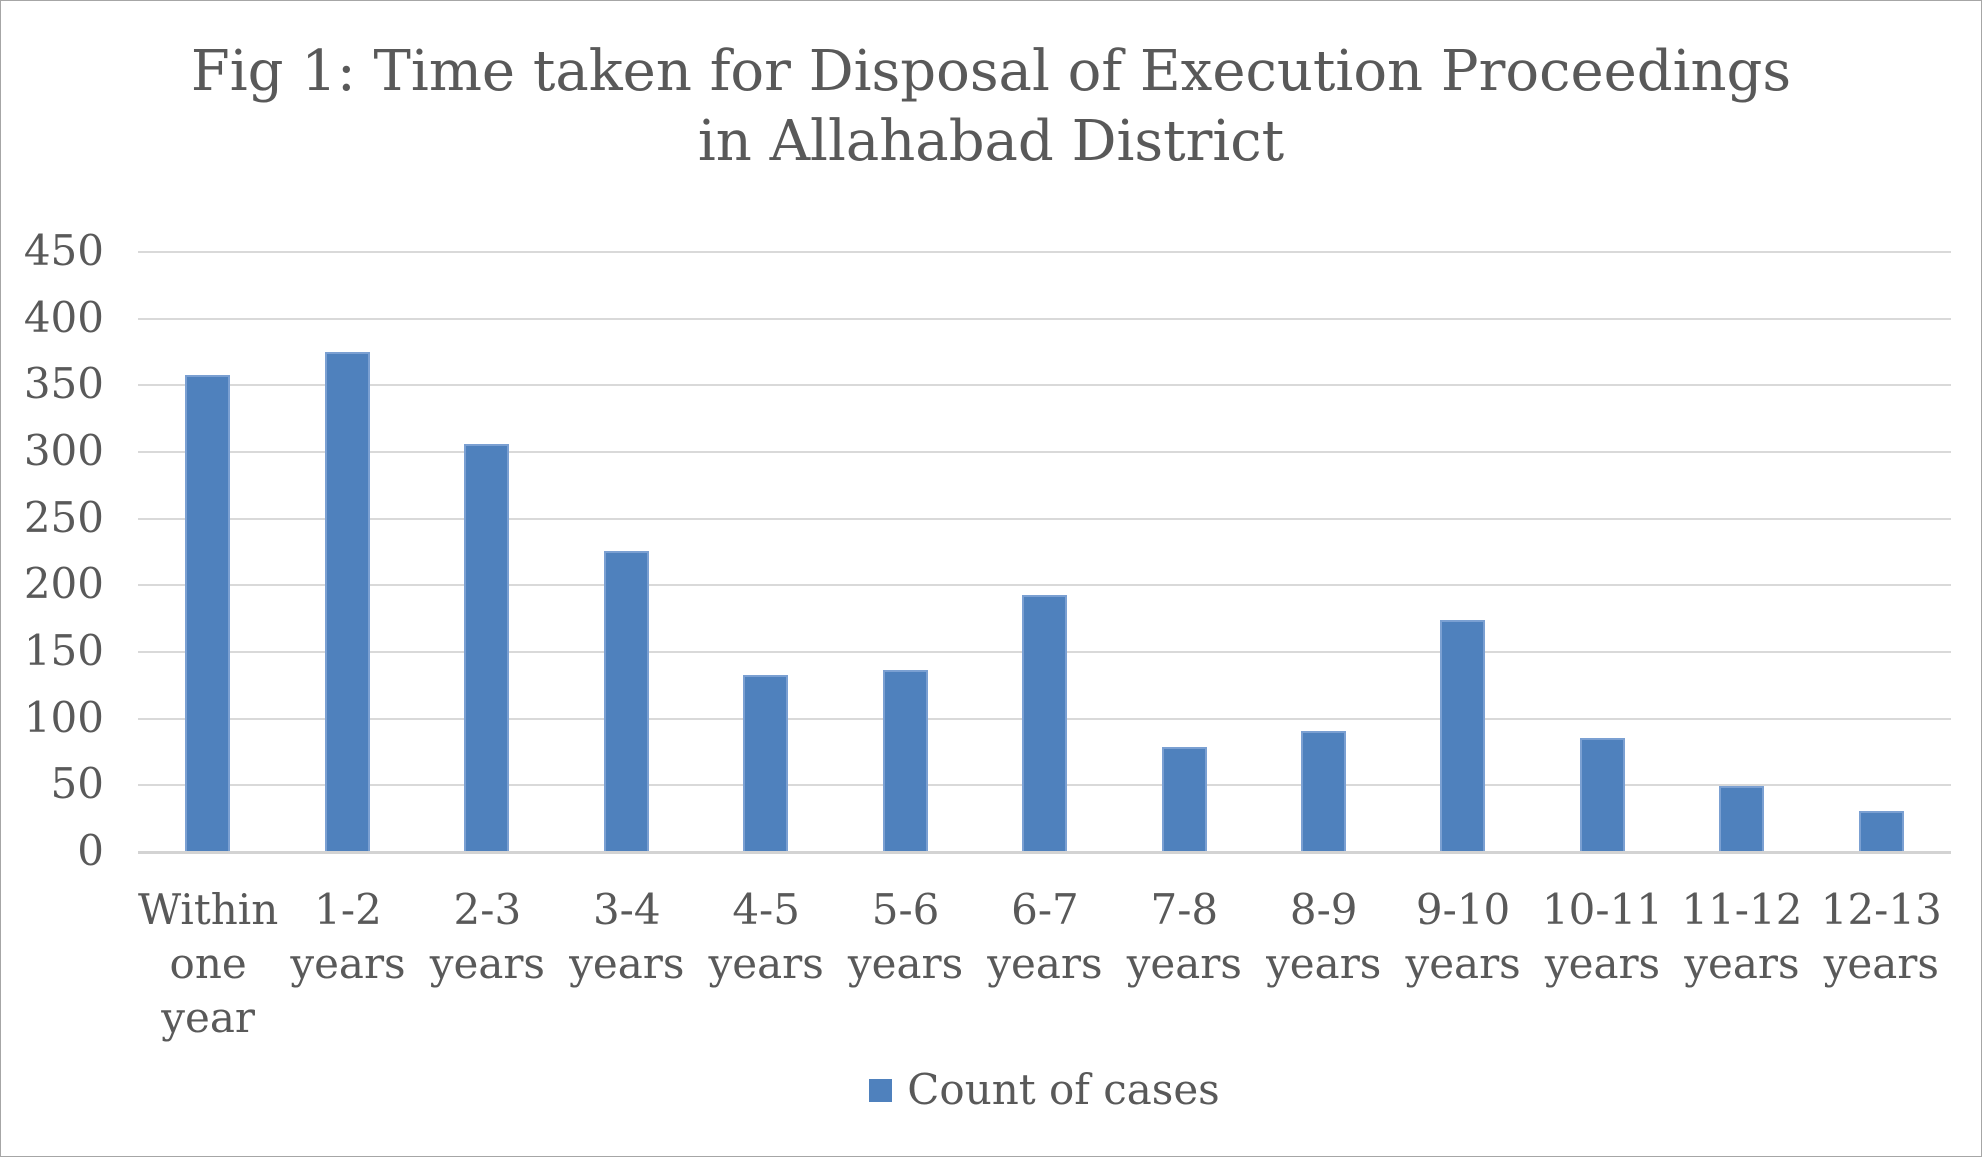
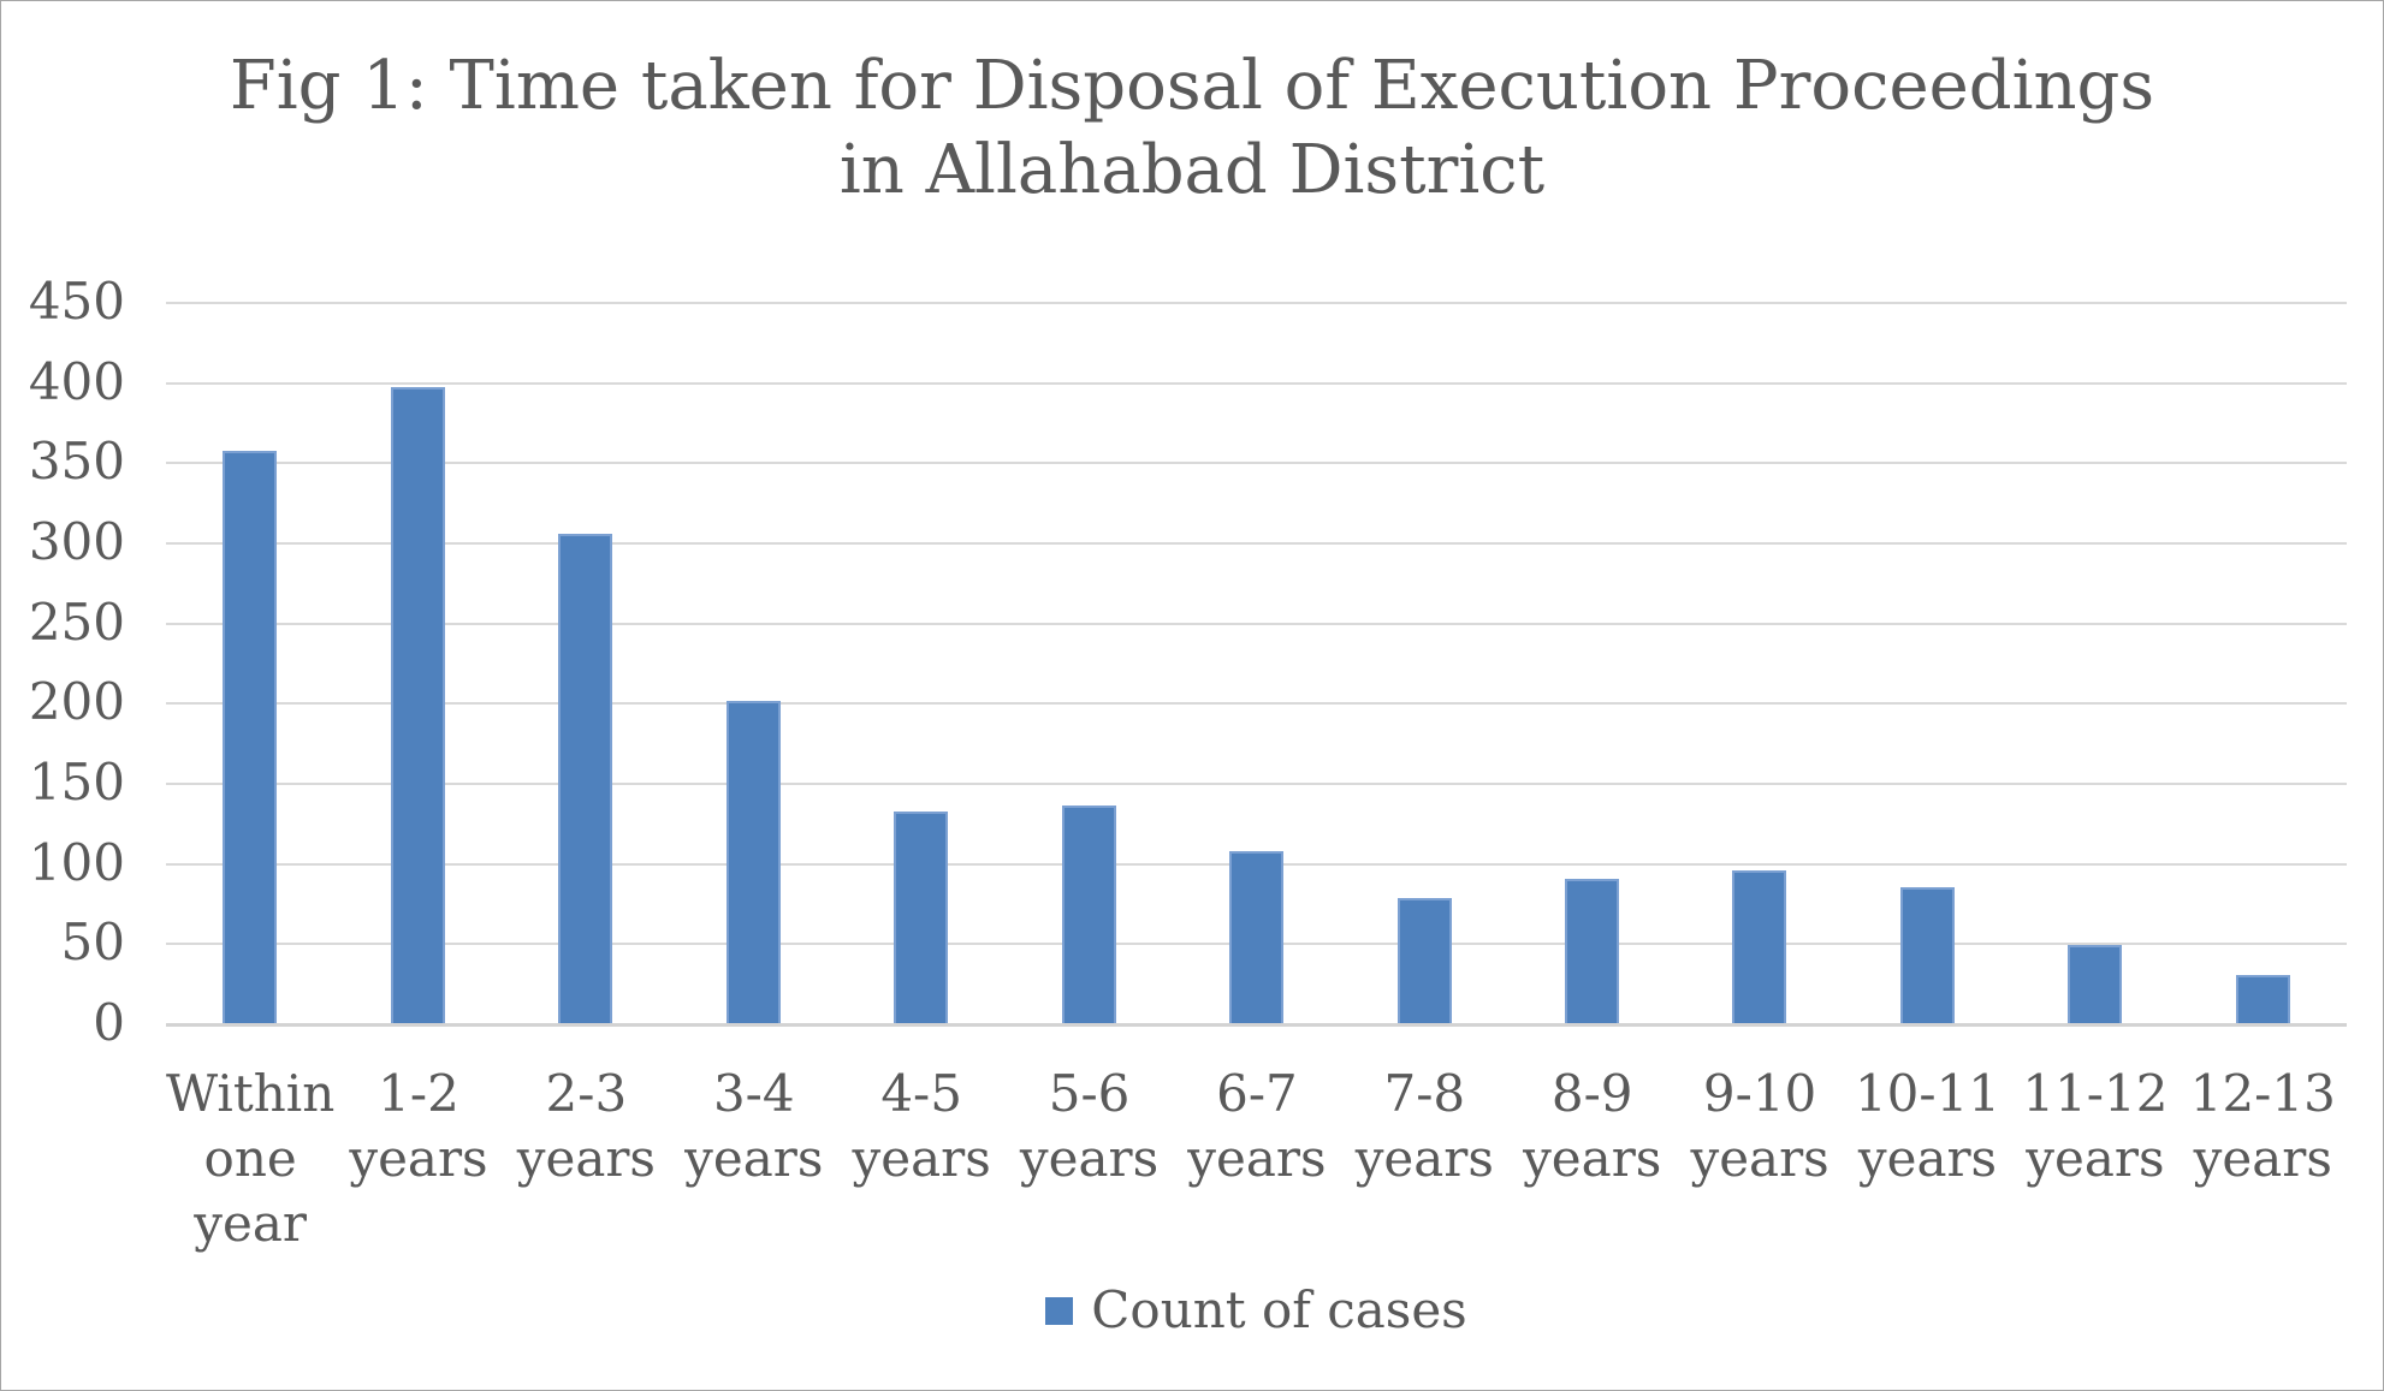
1-2 years: 374 -> 397
3-4 years: 225 -> 201
6-7 years: 192 -> 107
9-10 years: 173 -> 95
